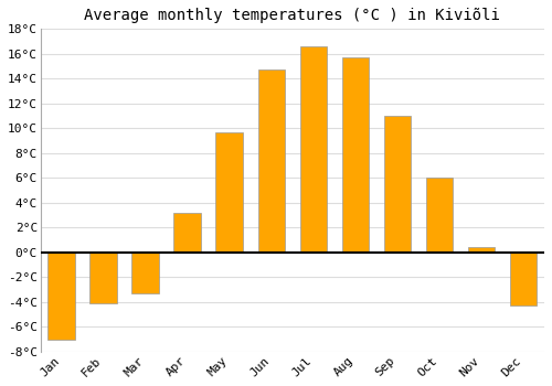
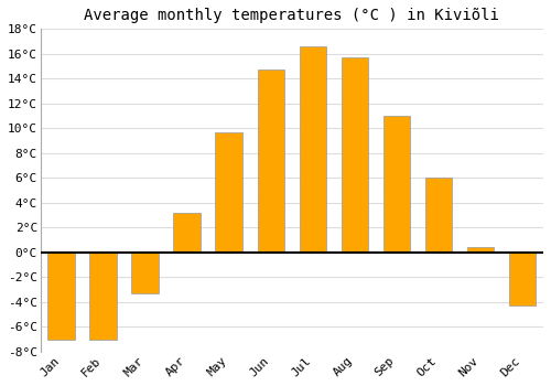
Feb: -4.1°C -> -7.0°C
